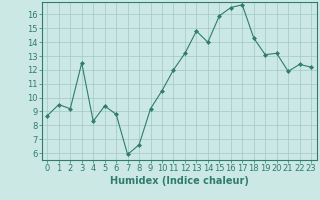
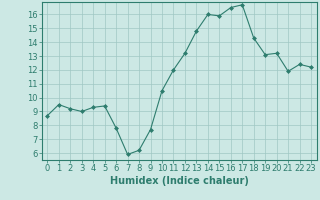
3: 12.5 -> 9.0
4: 8.3 -> 9.3
6: 8.8 -> 7.8
8: 6.6 -> 6.2
9: 9.2 -> 7.7
14: 14.0 -> 16.0
